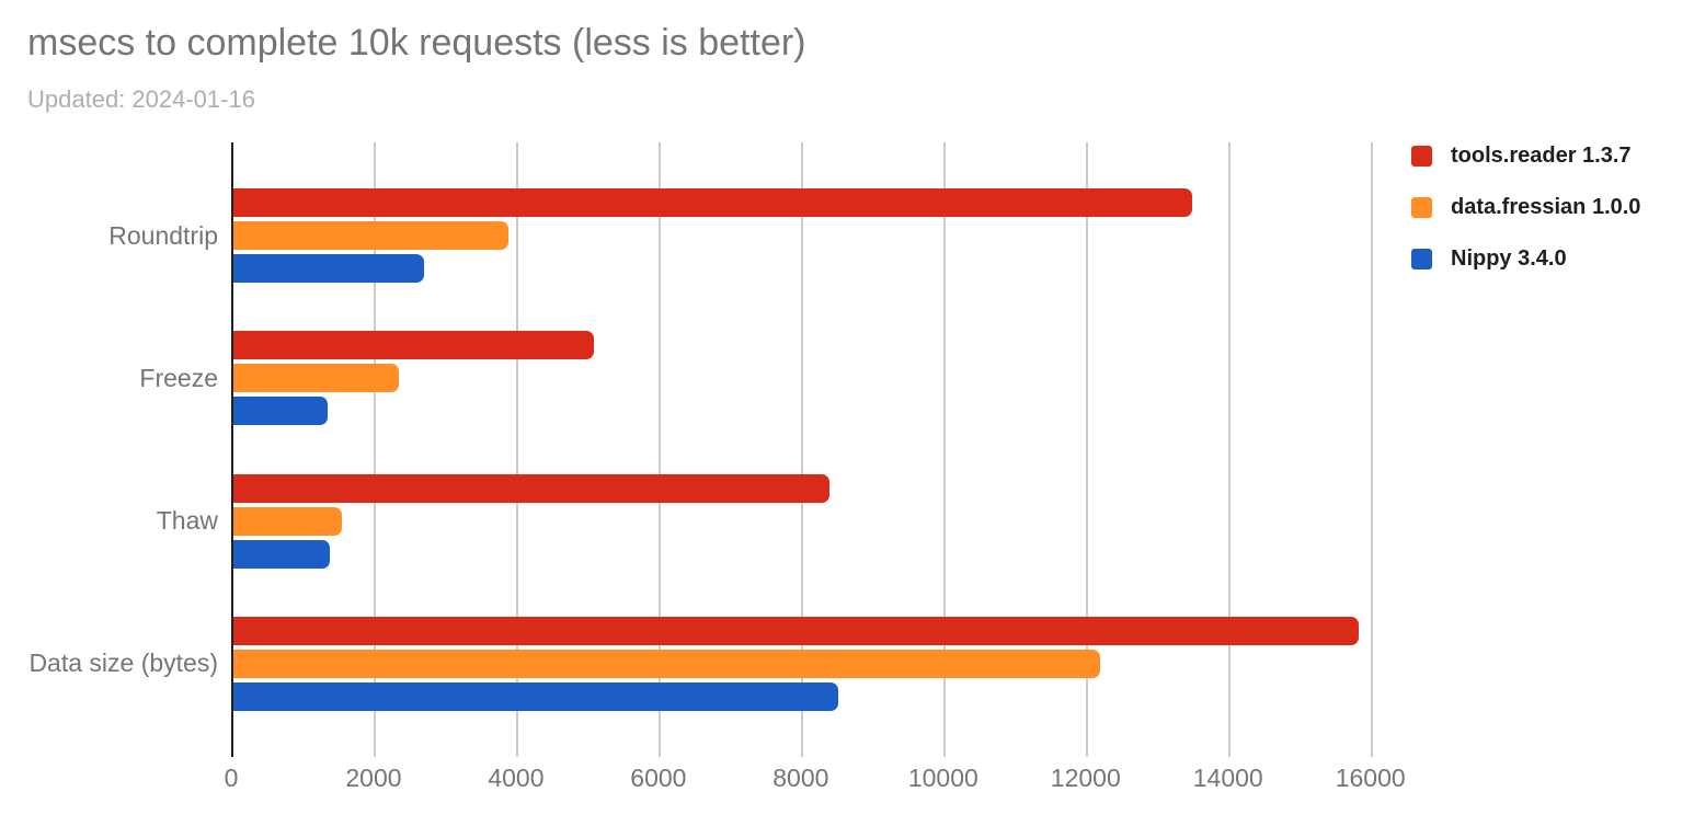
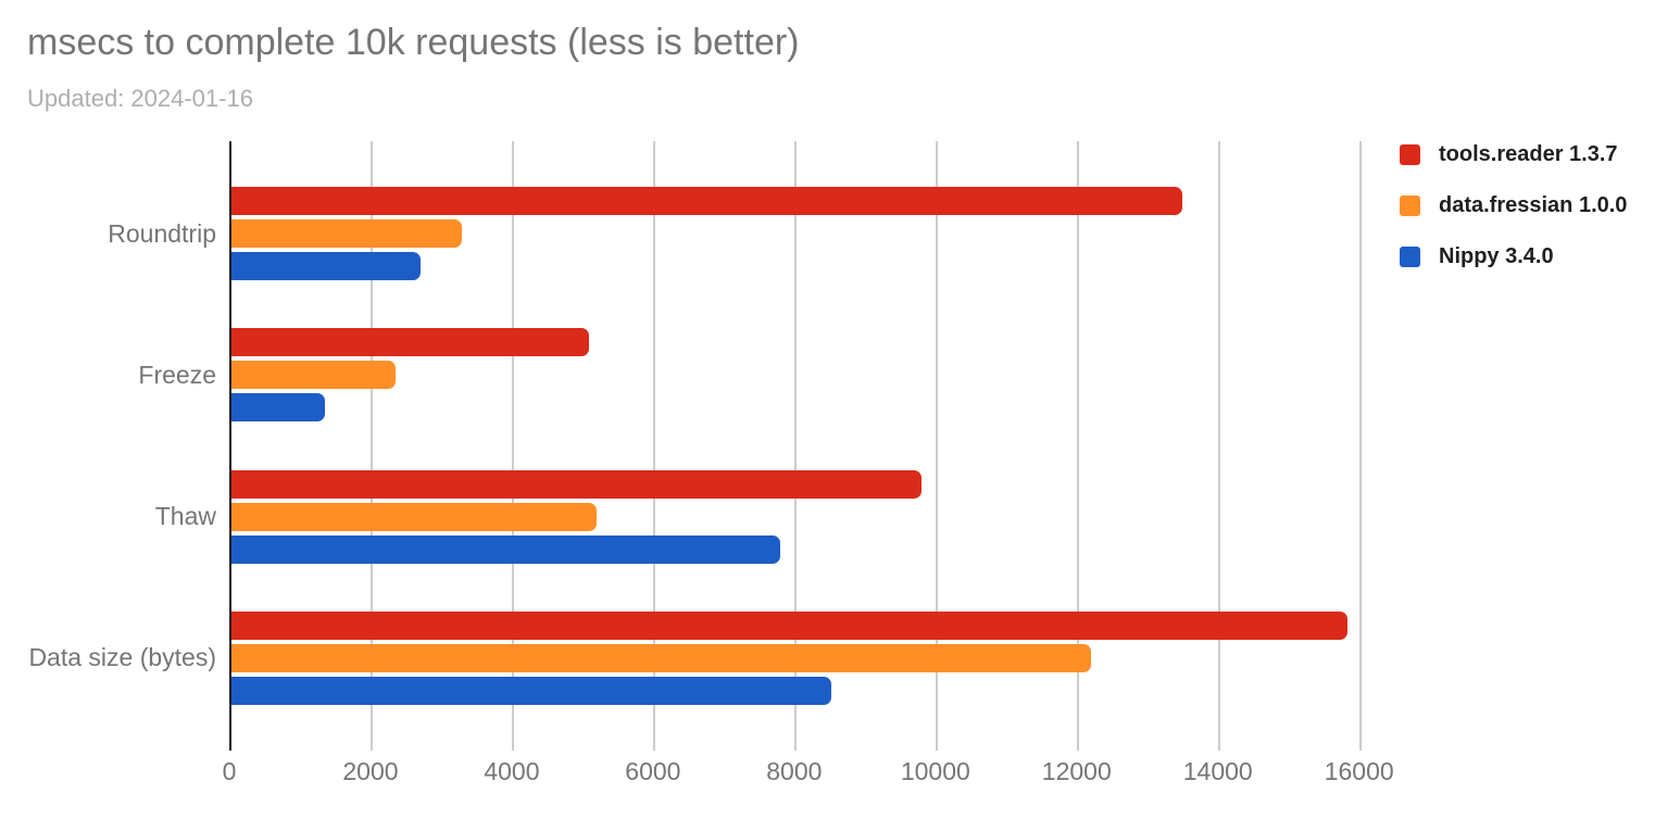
data.fressian 1.0.0/Roundtrip: 3900 -> 3300
tools.reader 1.3.7/Thaw: 8400 -> 9800
data.fressian 1.0.0/Thaw: 1600 -> 5200
Nippy 3.4.0/Thaw: 1400 -> 7800
